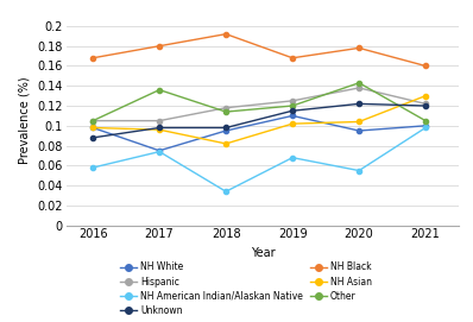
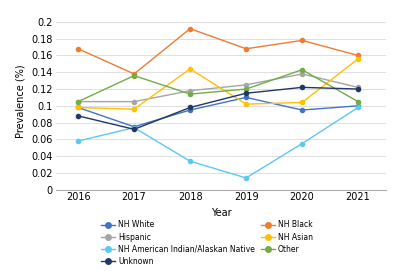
NH Black/2017: 0.180 -> 0.138
Unknown/2017: 0.098 -> 0.072
NH Asian/2018: 0.082 -> 0.144
NH American Indian/Alaskan Native/2019: 0.068 -> 0.014
NH Asian/2021: 0.130 -> 0.156
